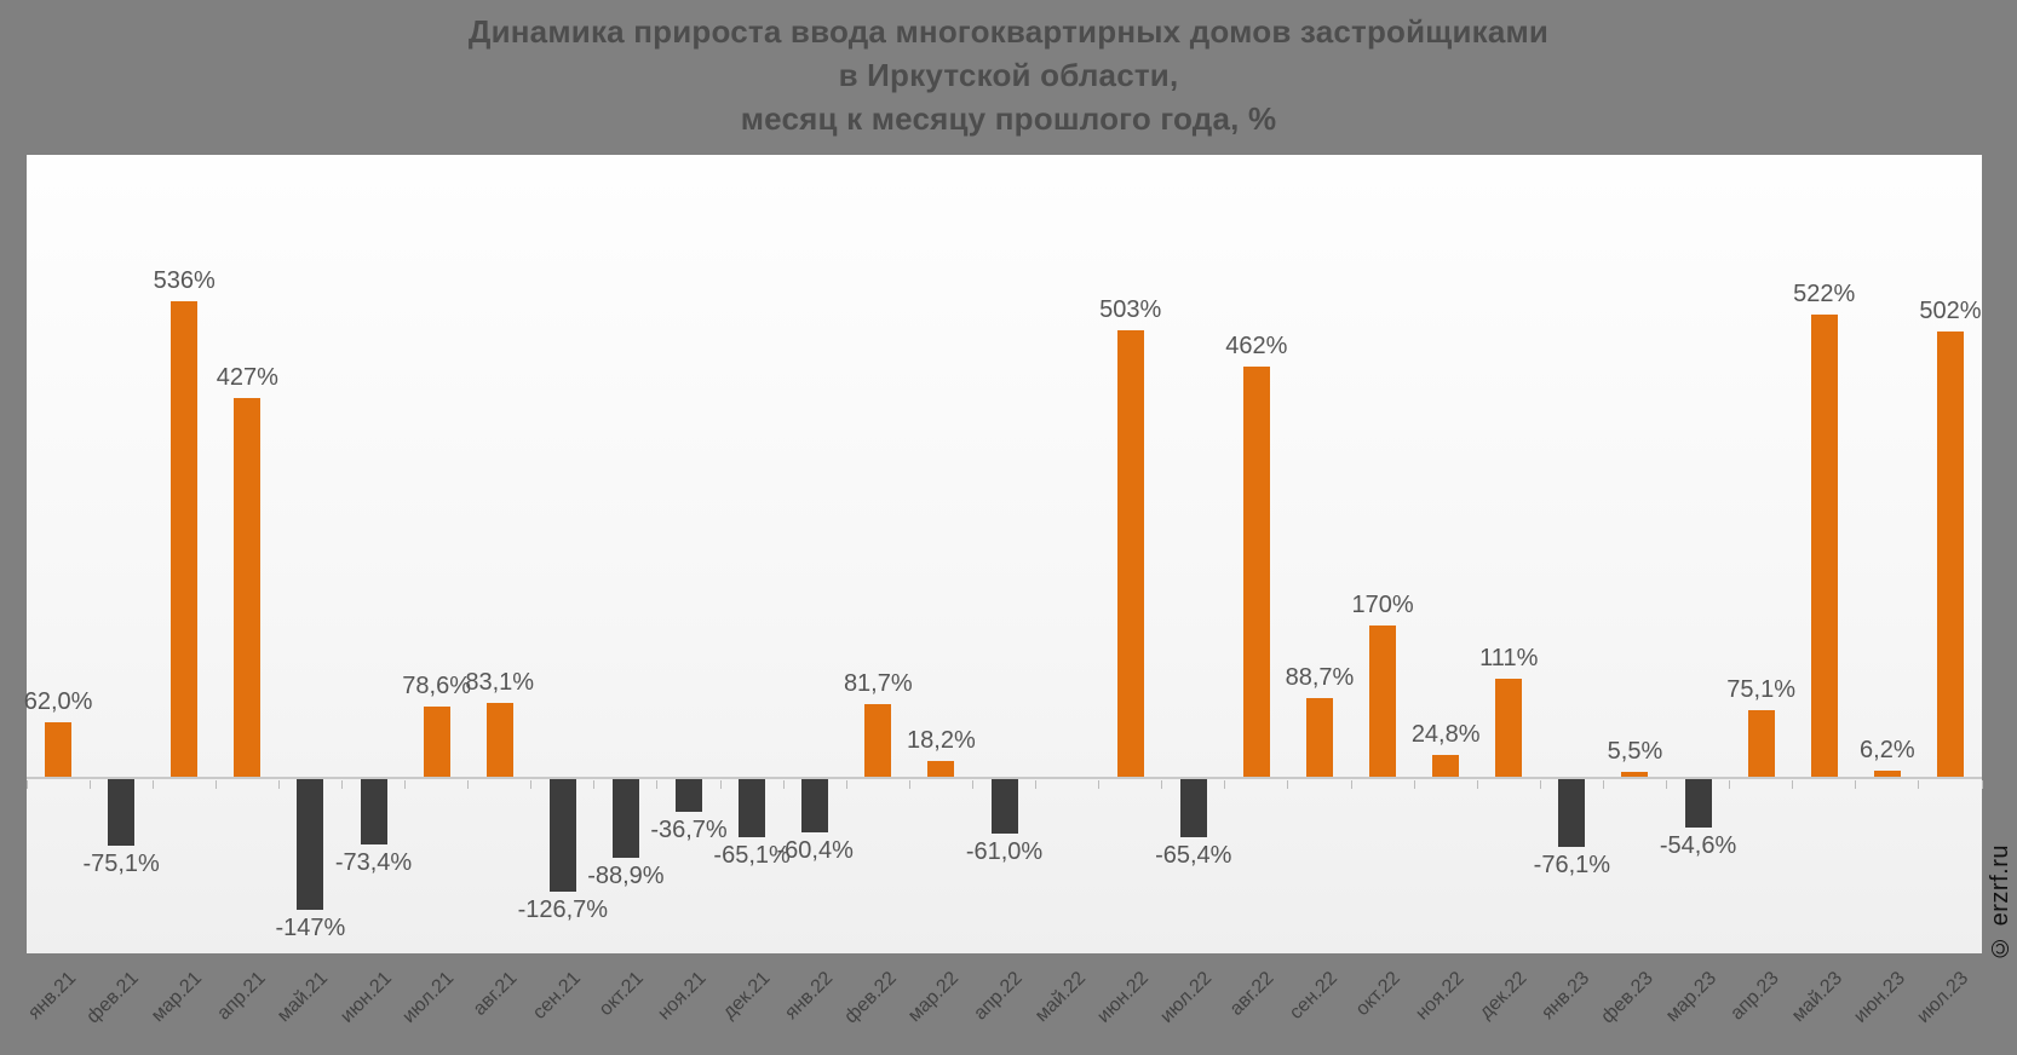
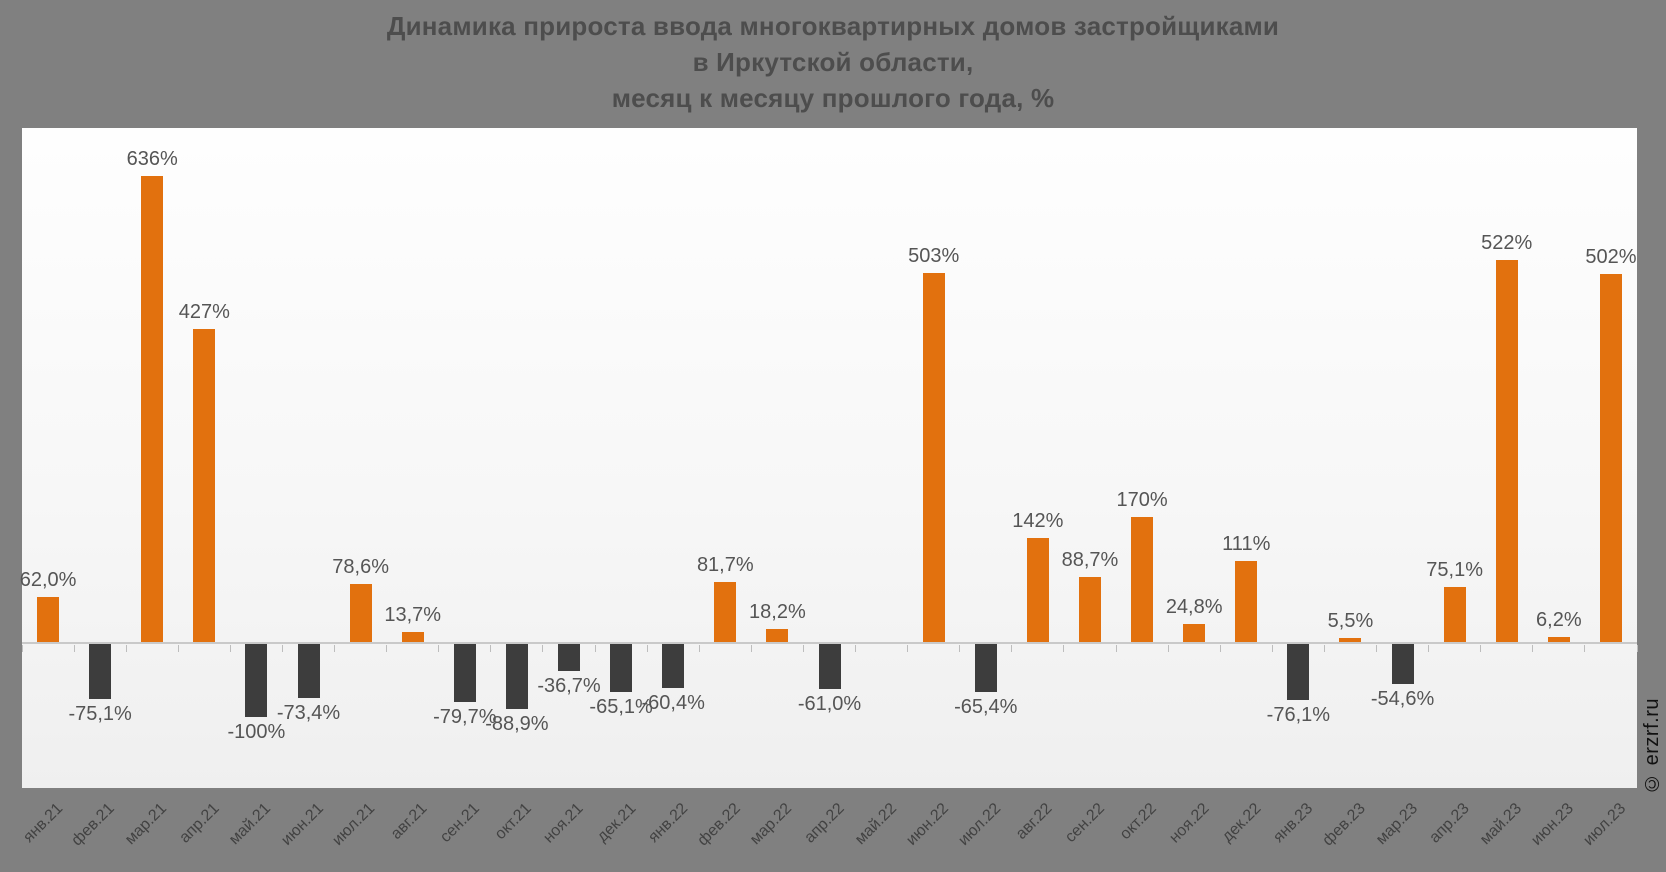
мар.21: 536% -> 636%
май.21: -147% -> -100%
авг.21: 83,1% -> 13,7%
сен.21: -126,7% -> -79,7%
авг.22: 462% -> 142%
